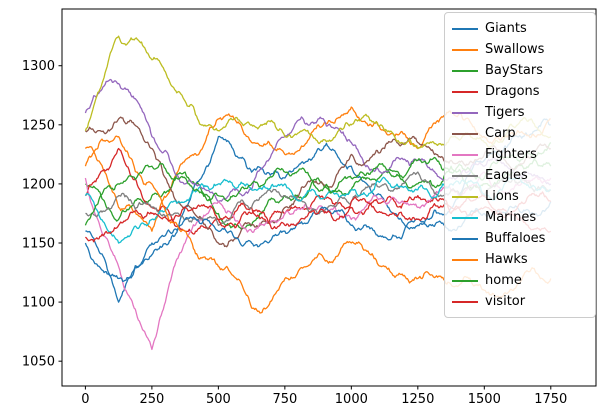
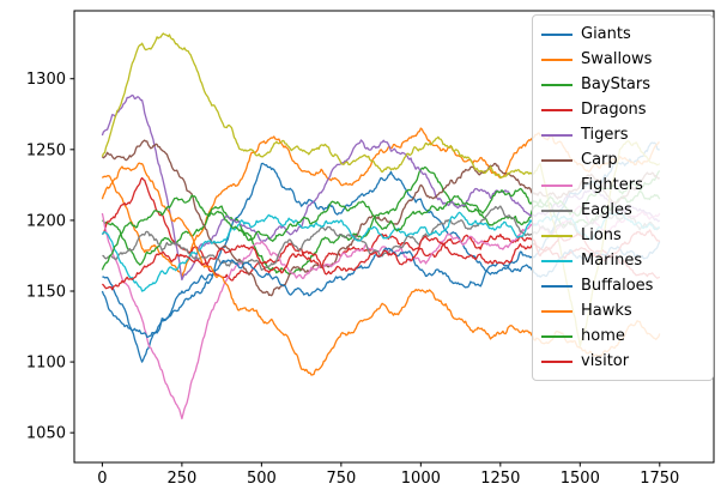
Tigers/250: 1240 -> 1158
Lions/250: 1305 -> 1321
BayStars/1000: 1195 -> 1236
Lions/1500: 1235 -> 1111
